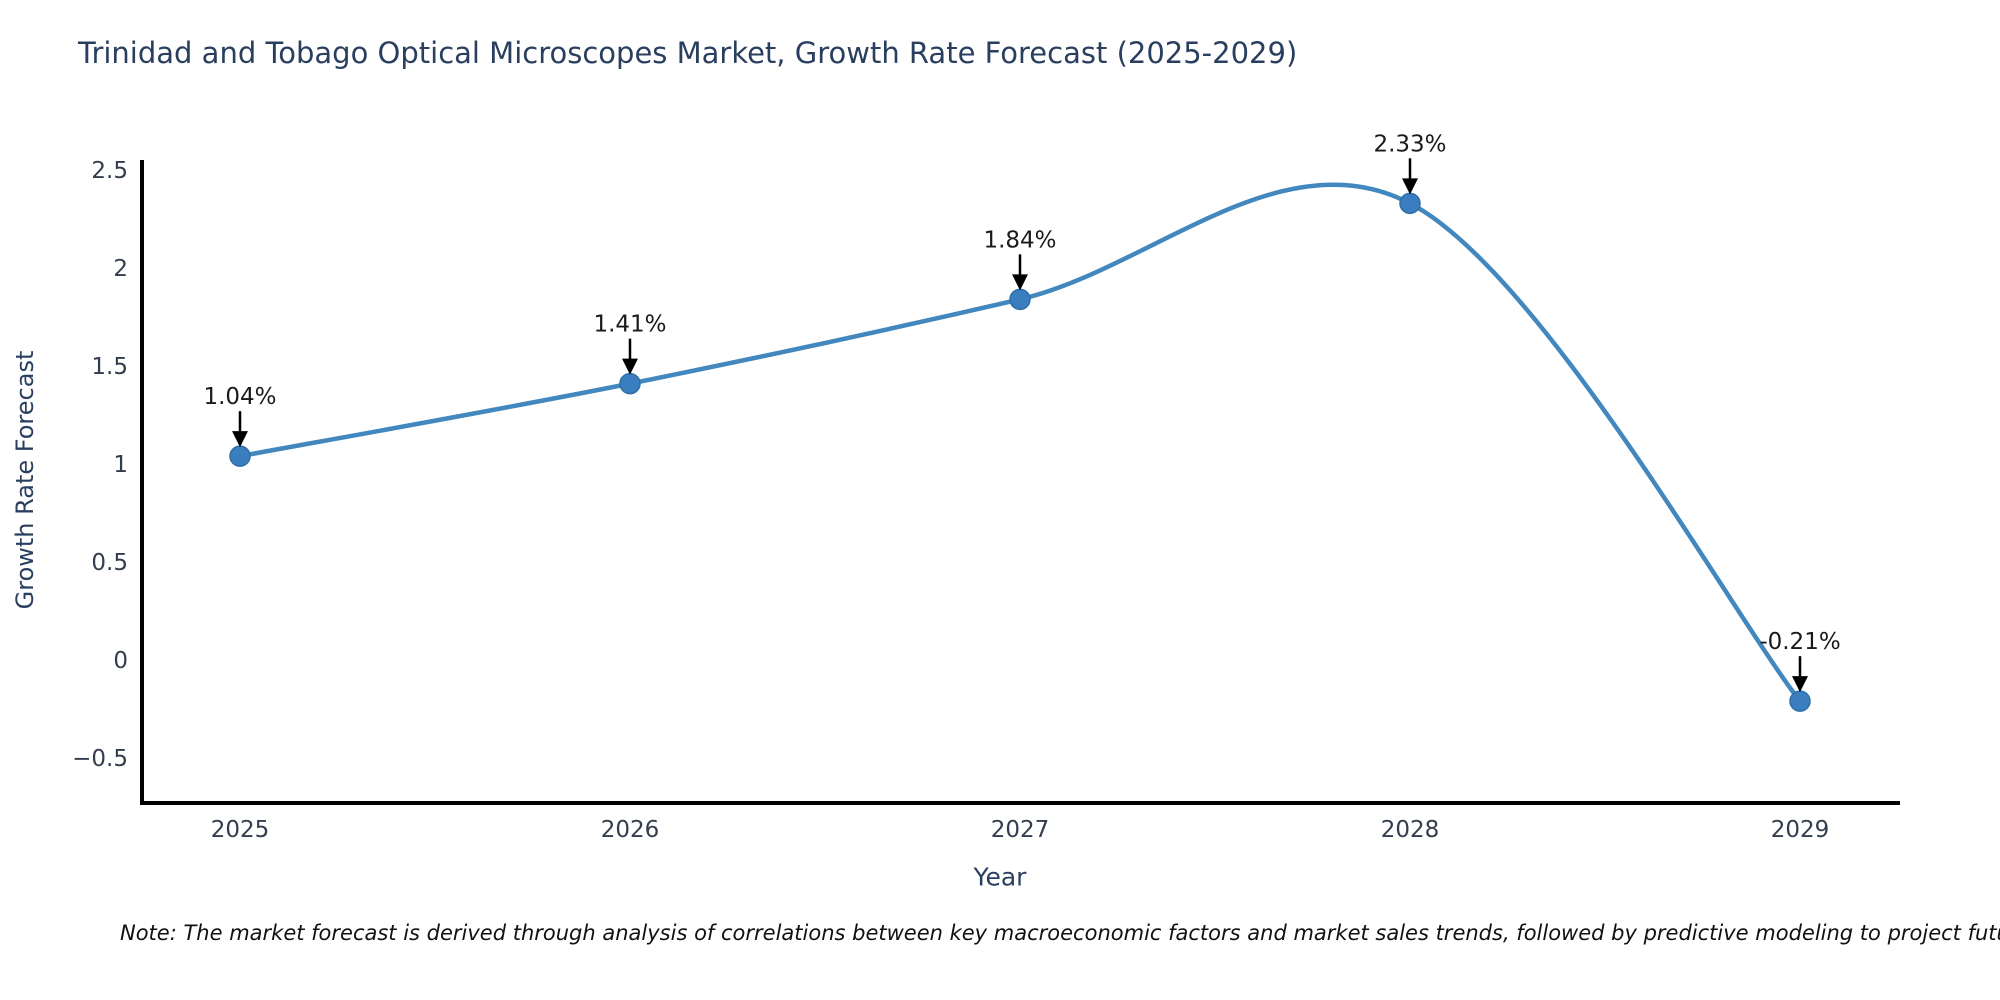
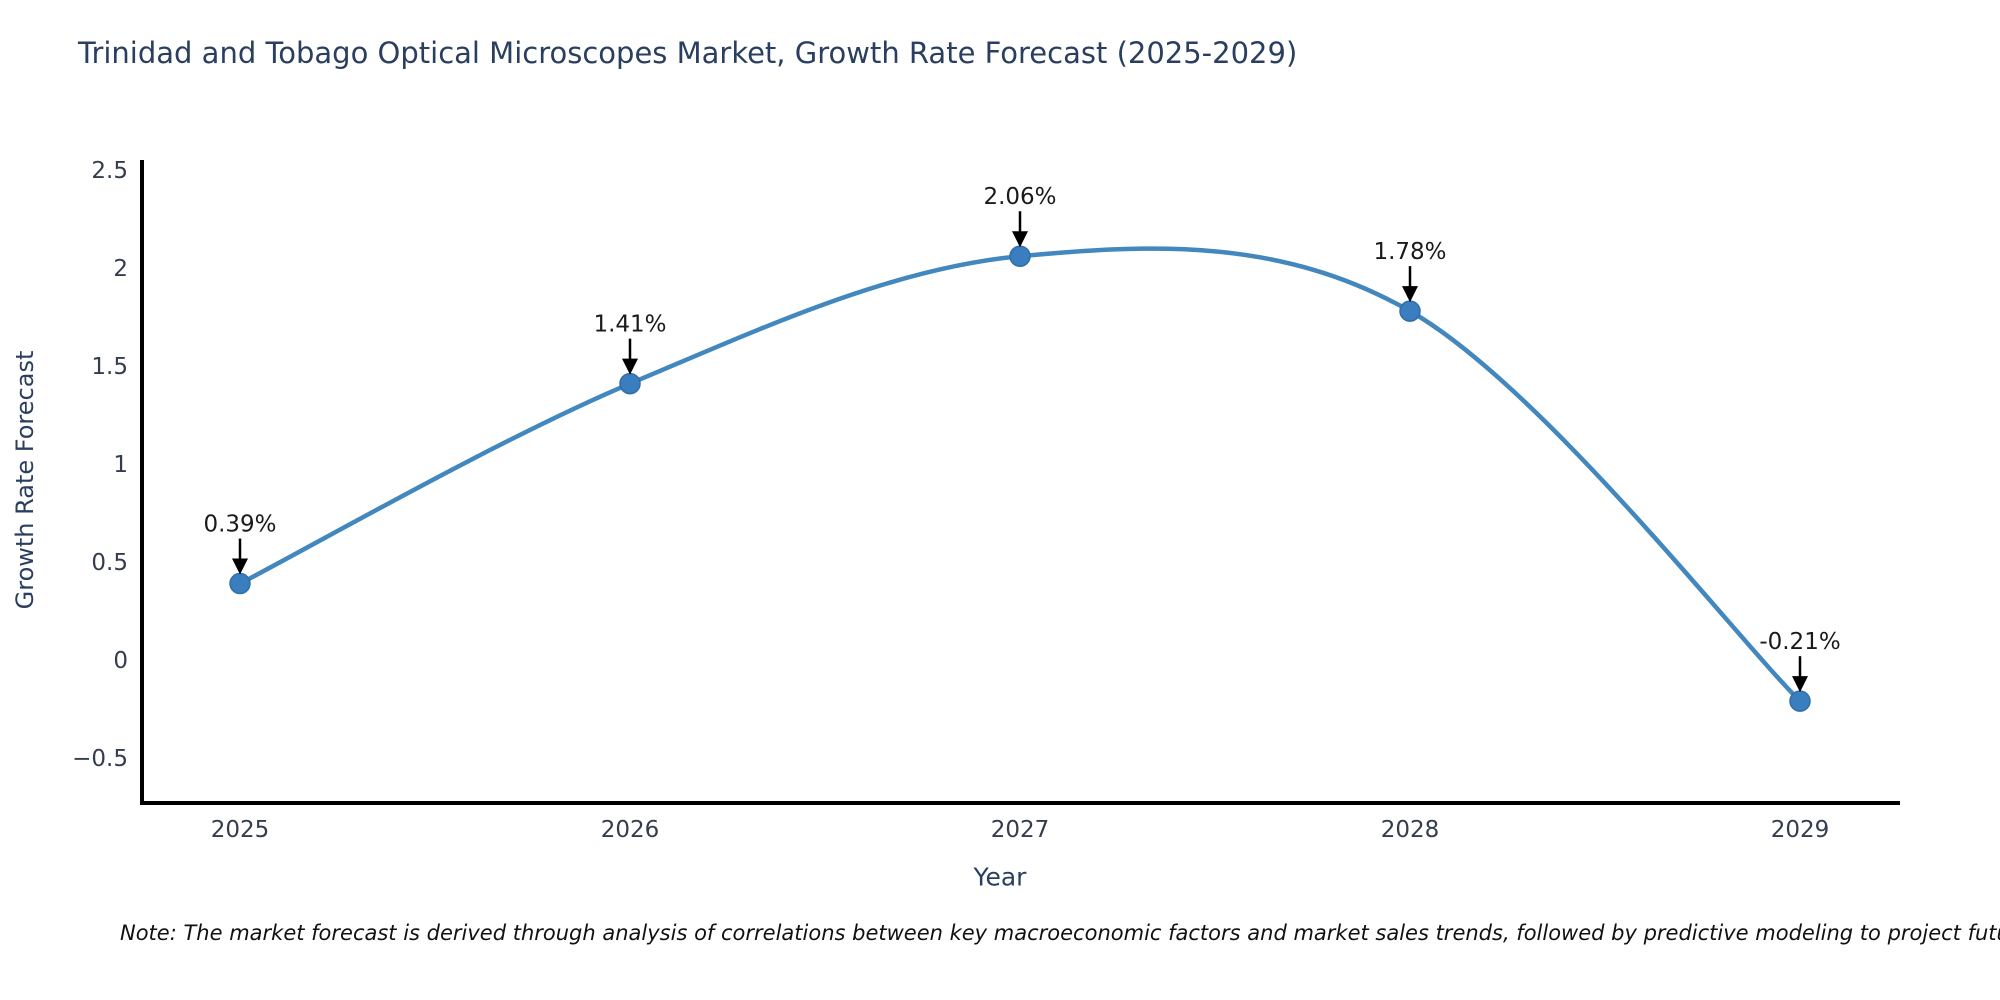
2025: 1.04% -> 0.39%
2027: 1.84% -> 2.06%
2028: 2.33% -> 1.78%
